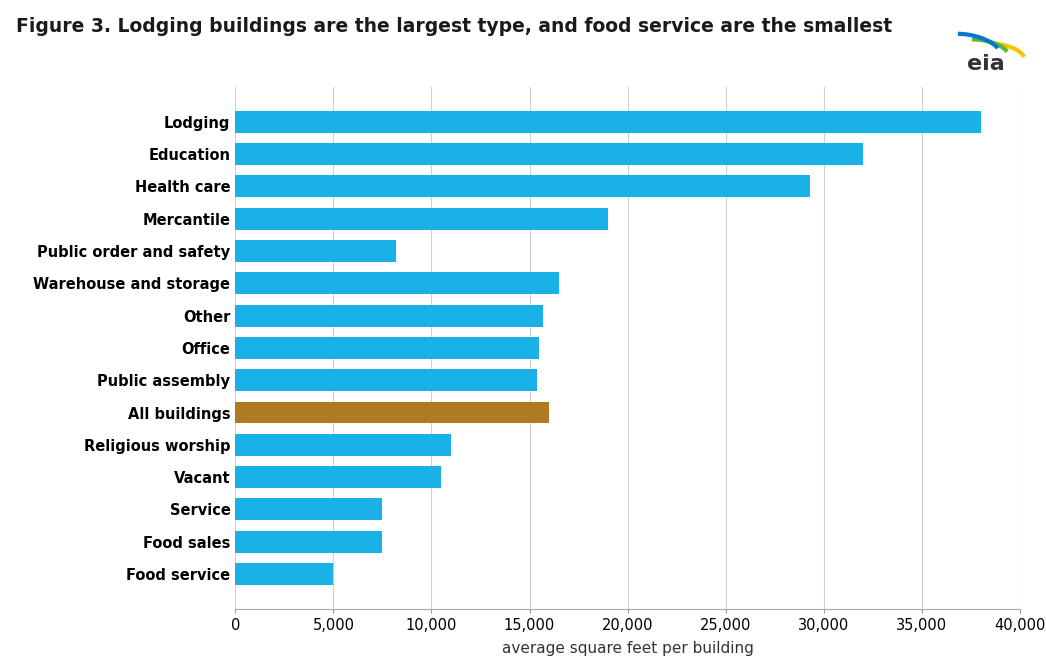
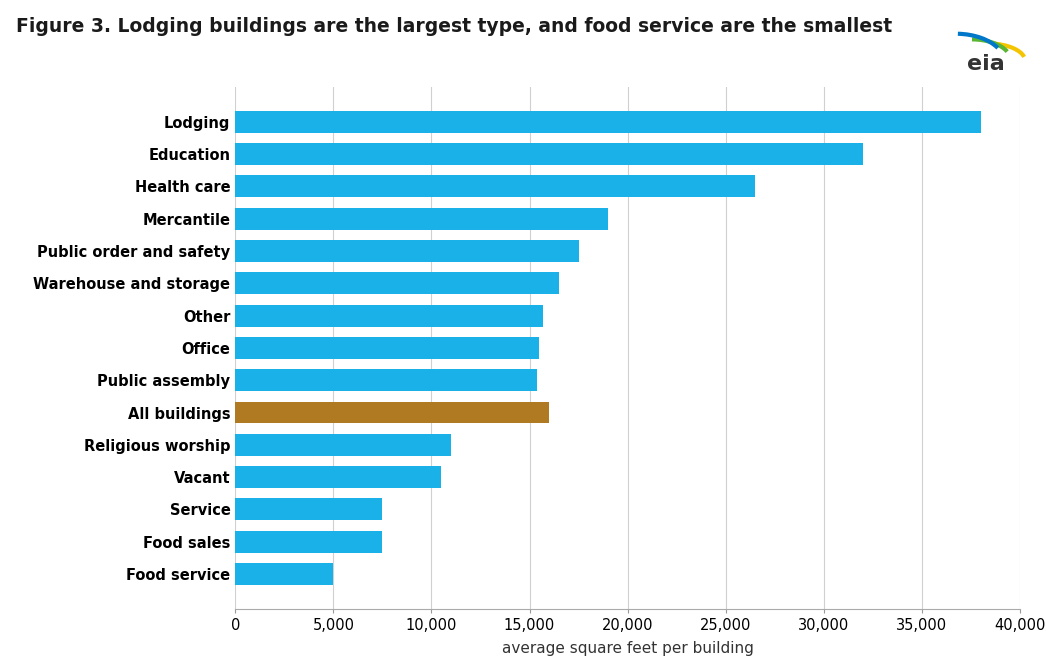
Health care: 29,300 -> 26,500
Public order and safety: 8,200 -> 17,500
